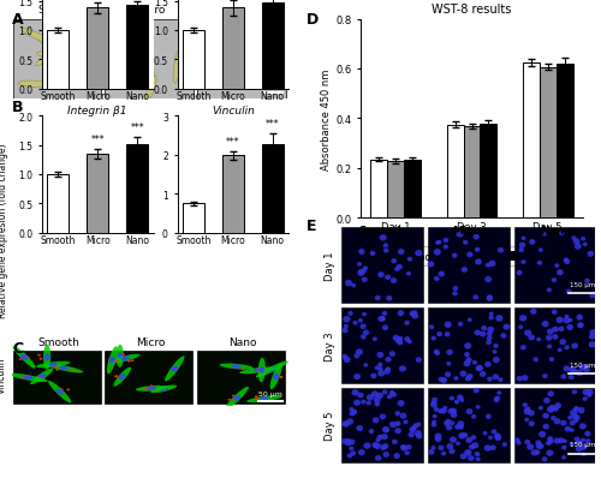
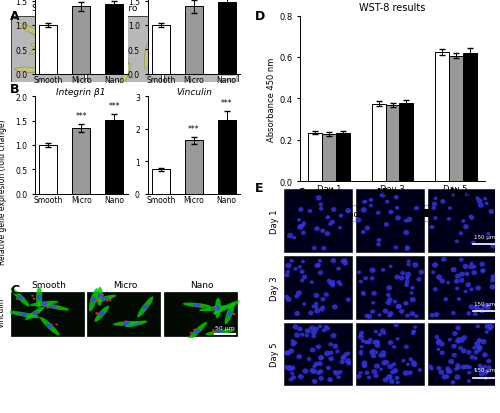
Vinculin/Micro: 1.98 -> 1.65
